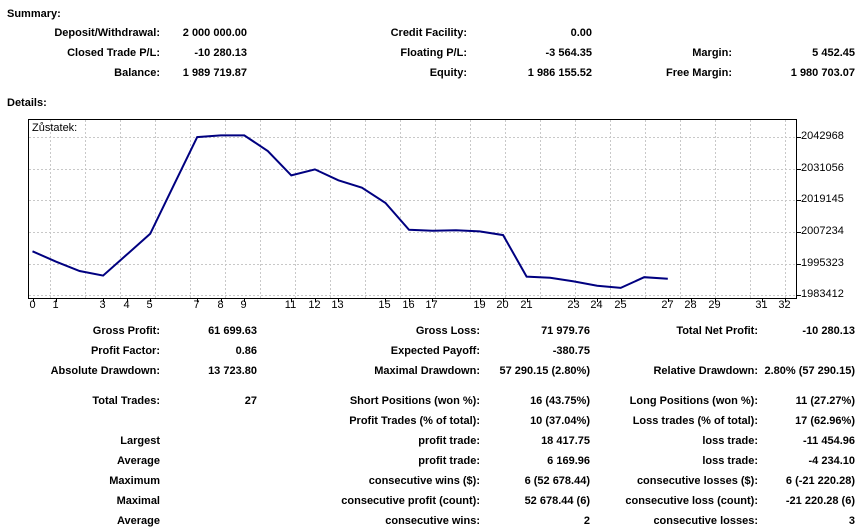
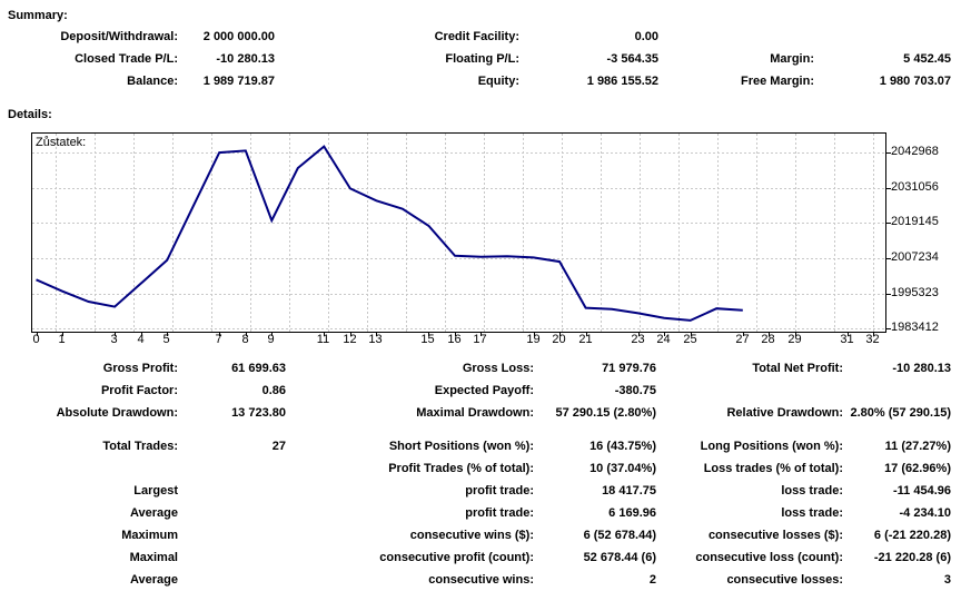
9: 2044000 -> 2020000
11: 2029000 -> 2045000
